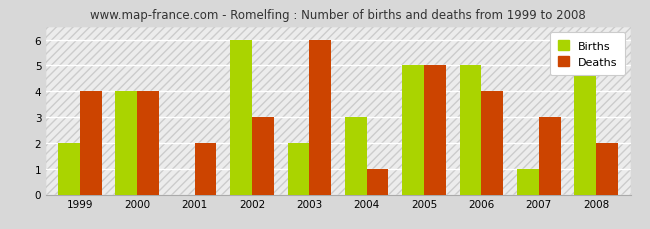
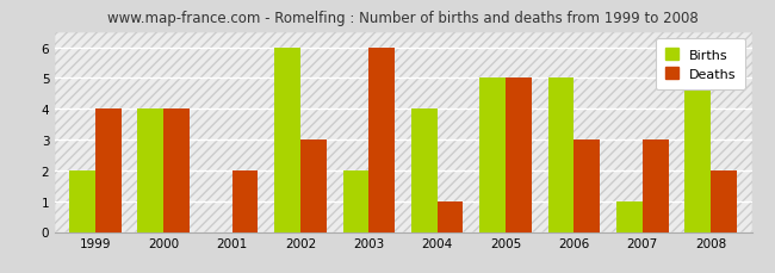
Births/2004: 3 -> 4
Deaths/2006: 4 -> 3
